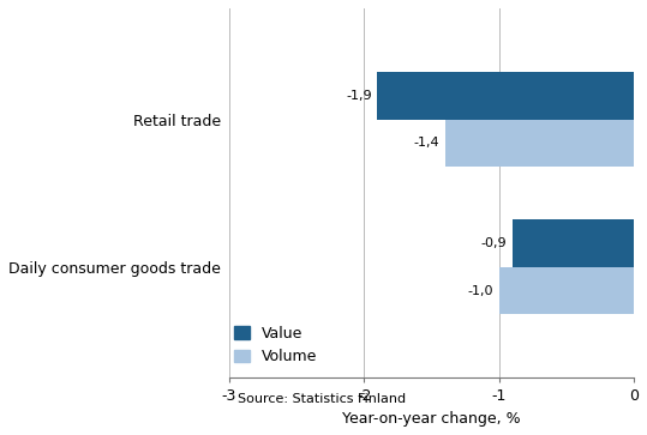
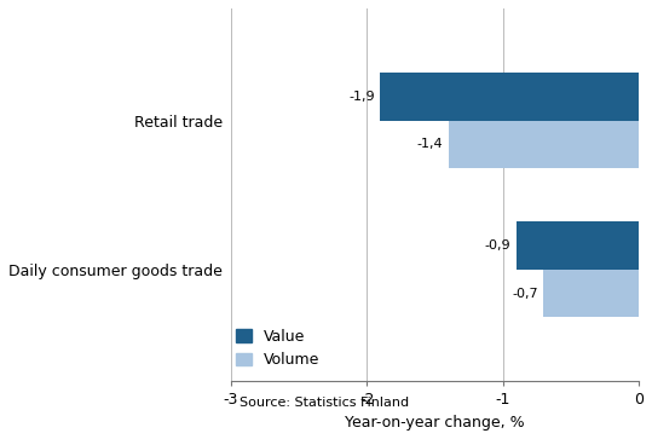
Volume/Daily consumer goods trade: -1,0 -> -0,7
